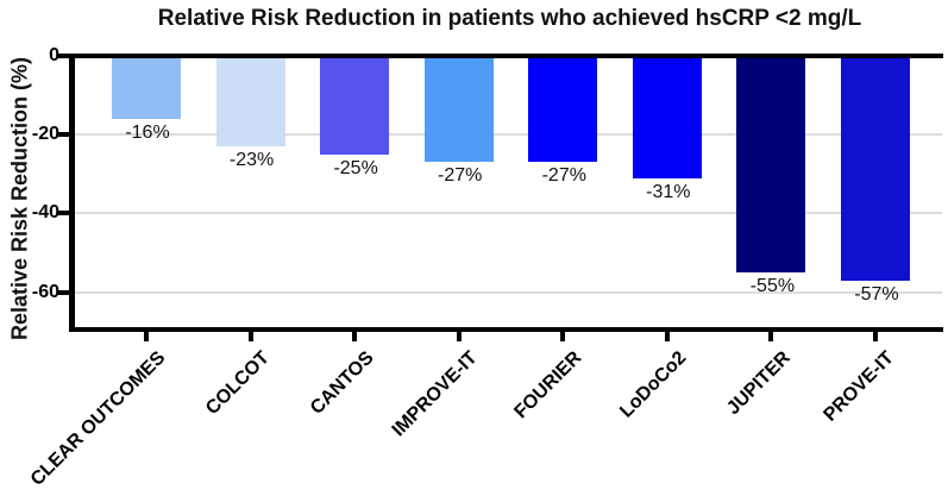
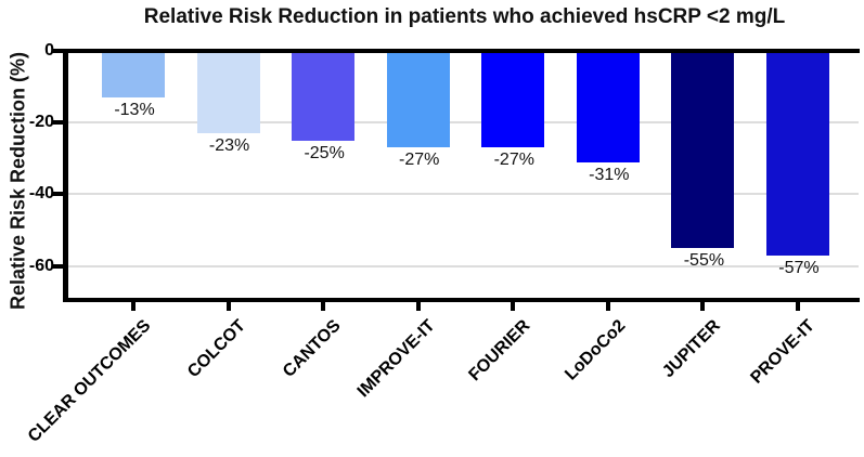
CLEAR OUTCOMES: -16% -> -13%
